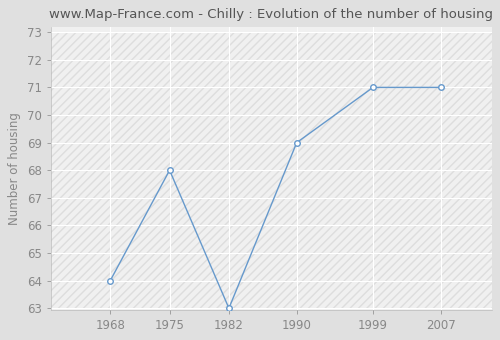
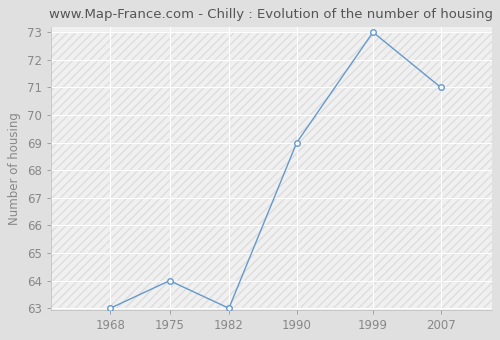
1968: 64 -> 63
1975: 68 -> 64
1999: 71 -> 73
